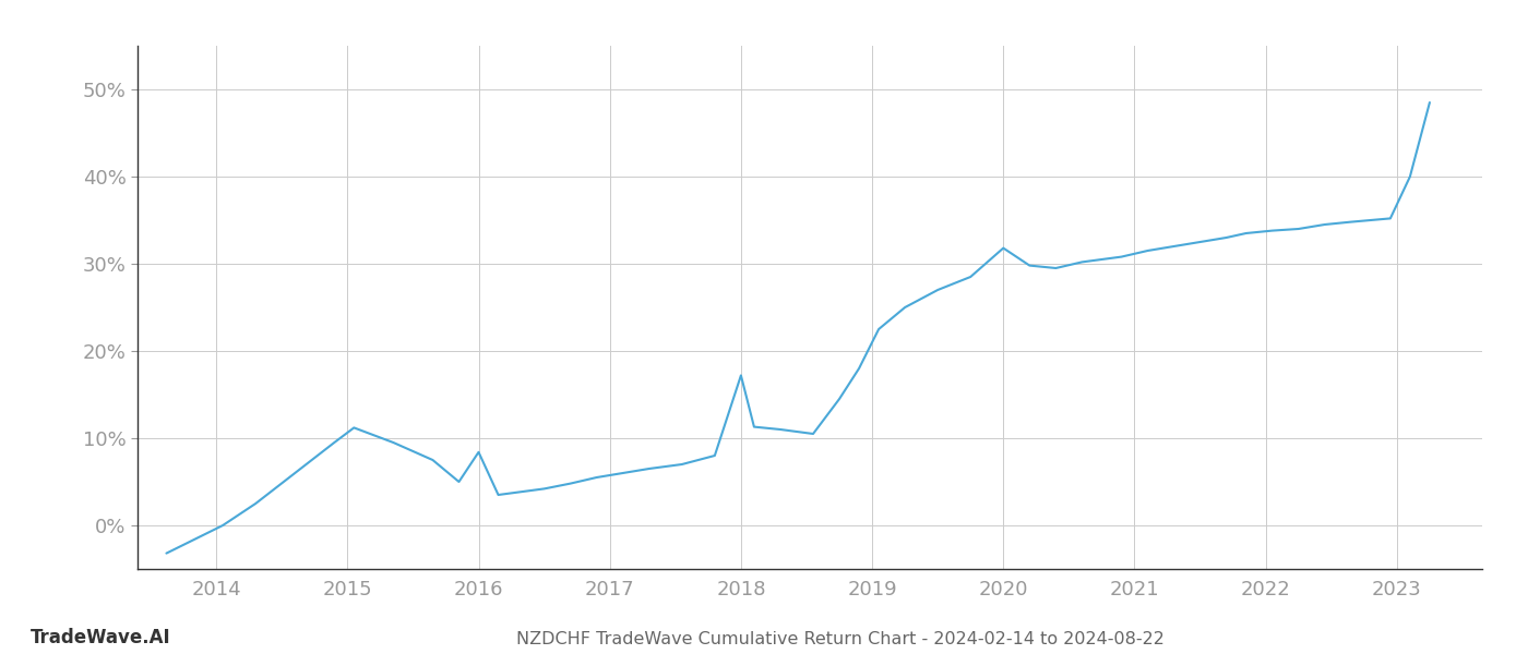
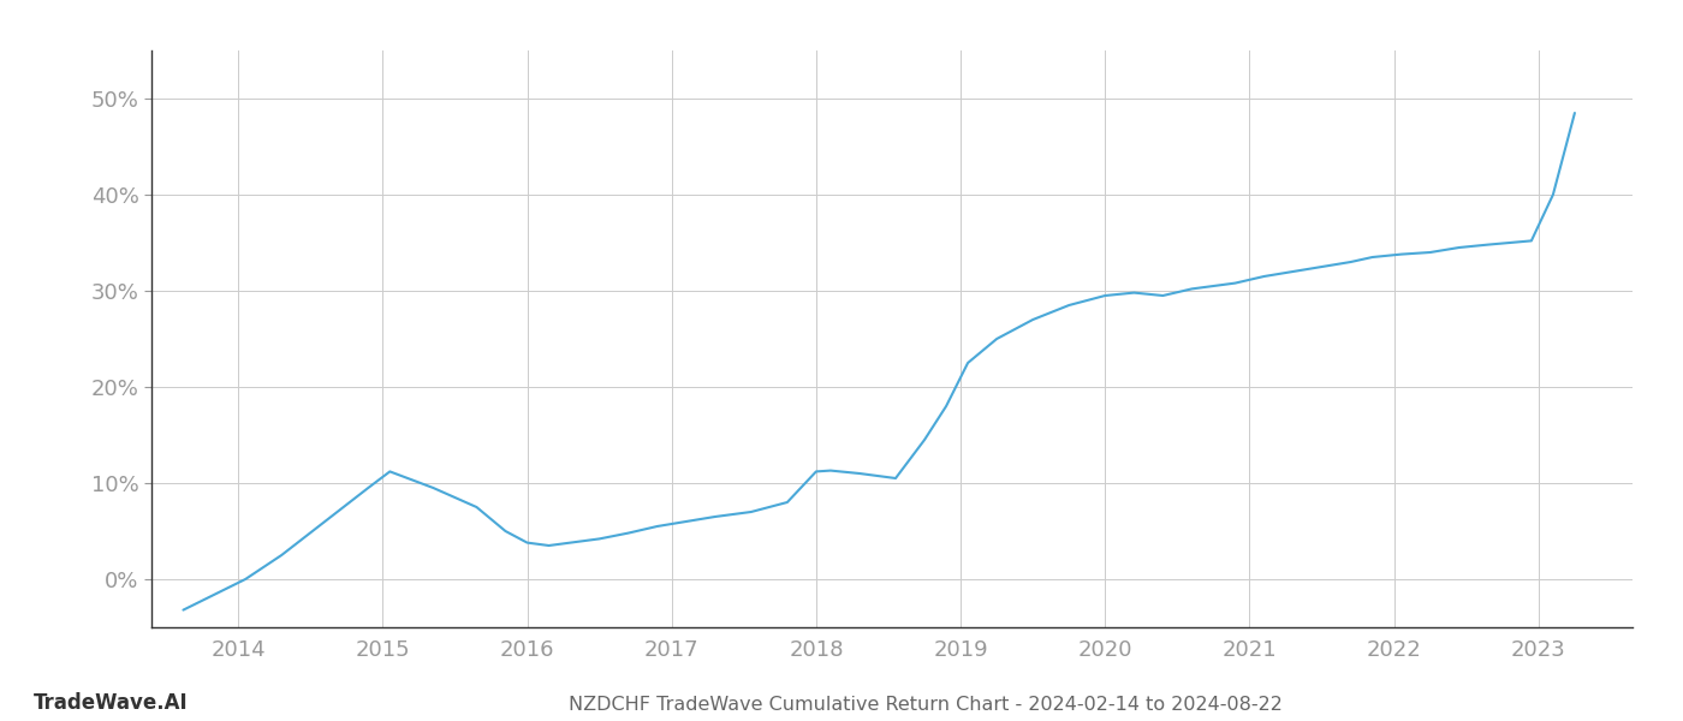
2016: 8.4% -> 3.8%
2018: 17.2% -> 11.2%
2020: 31.8% -> 29.5%
